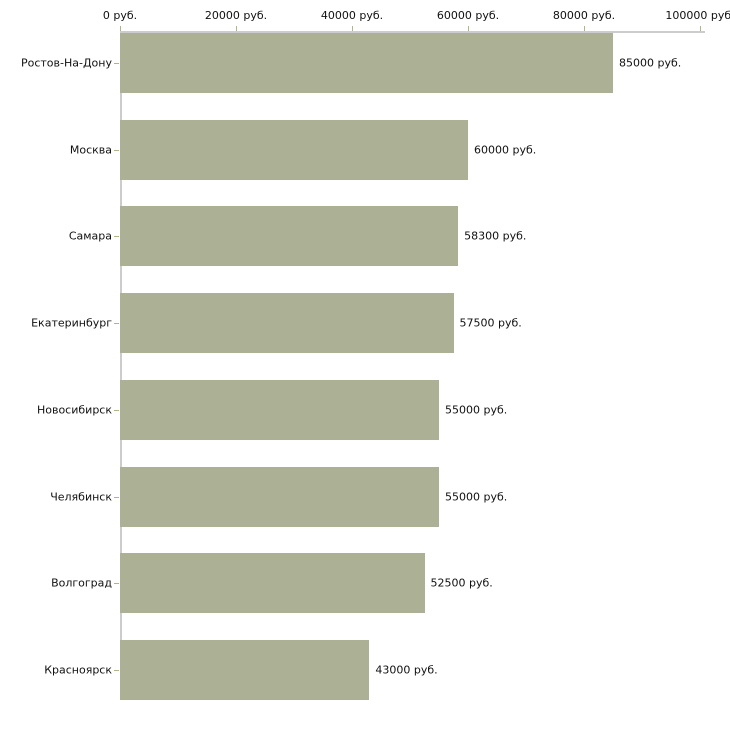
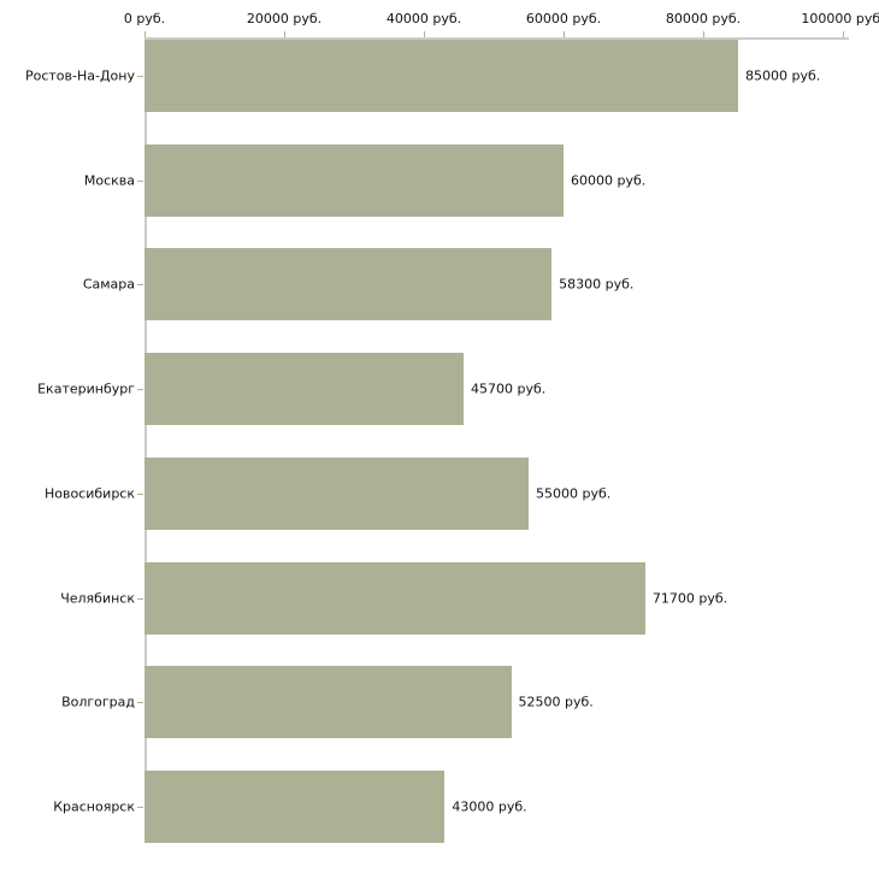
Екатеринбург: 57500 -> 45700
Челябинск: 55000 -> 71700
